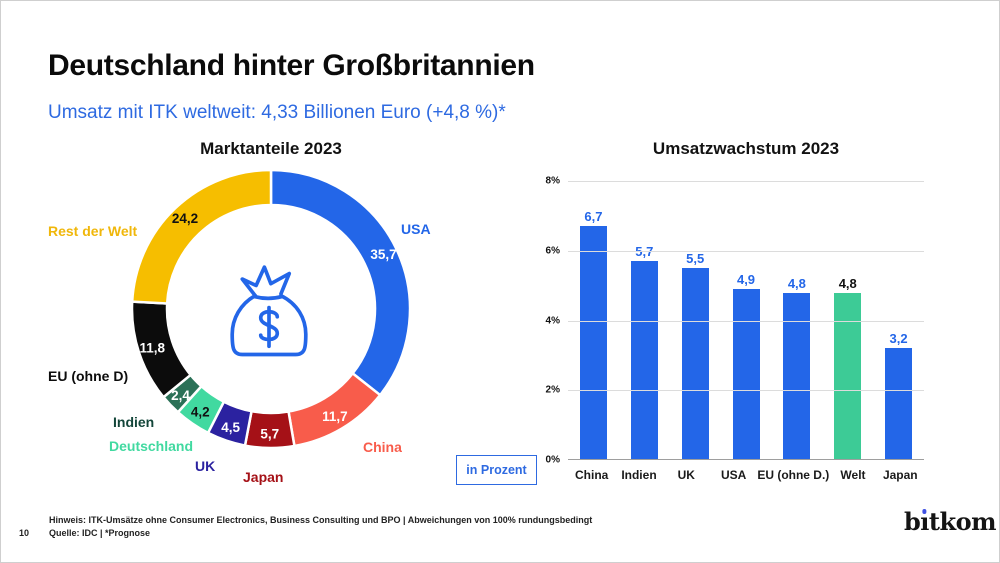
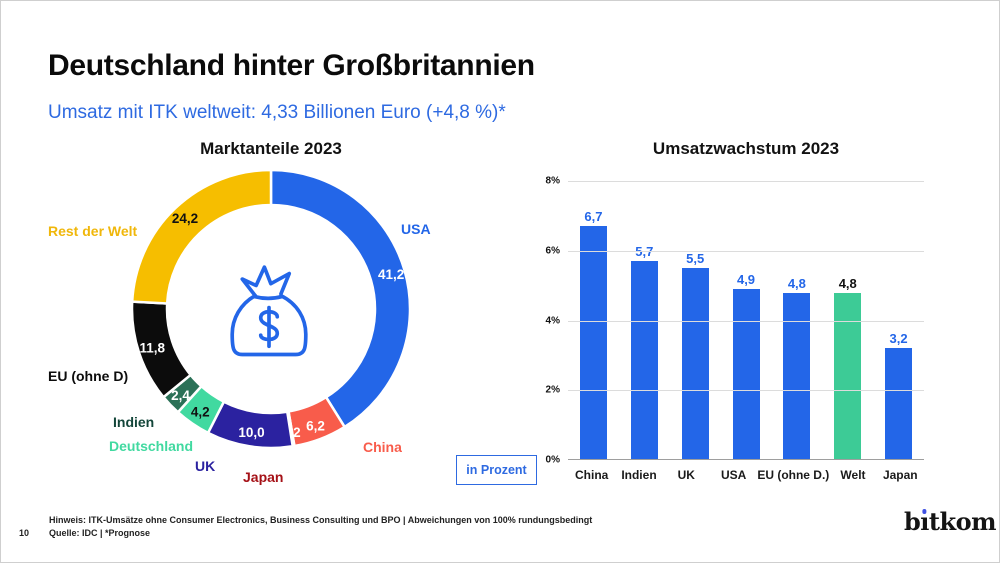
Marktanteile 2023/USA: 35,7 -> 41,2
Marktanteile 2023/China: 11,7 -> 6,2
Marktanteile 2023/Japan: 5,7 -> 0,2
Marktanteile 2023/UK: 4,5 -> 10,0
